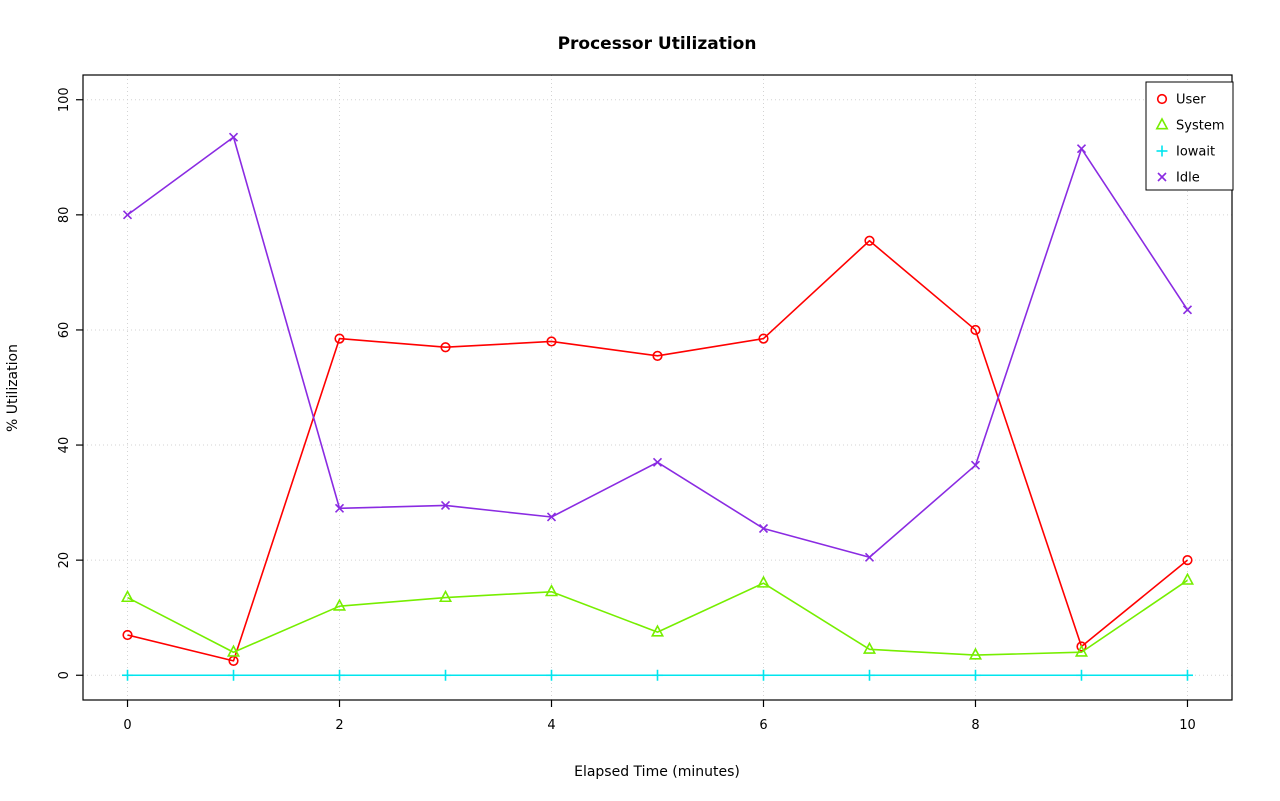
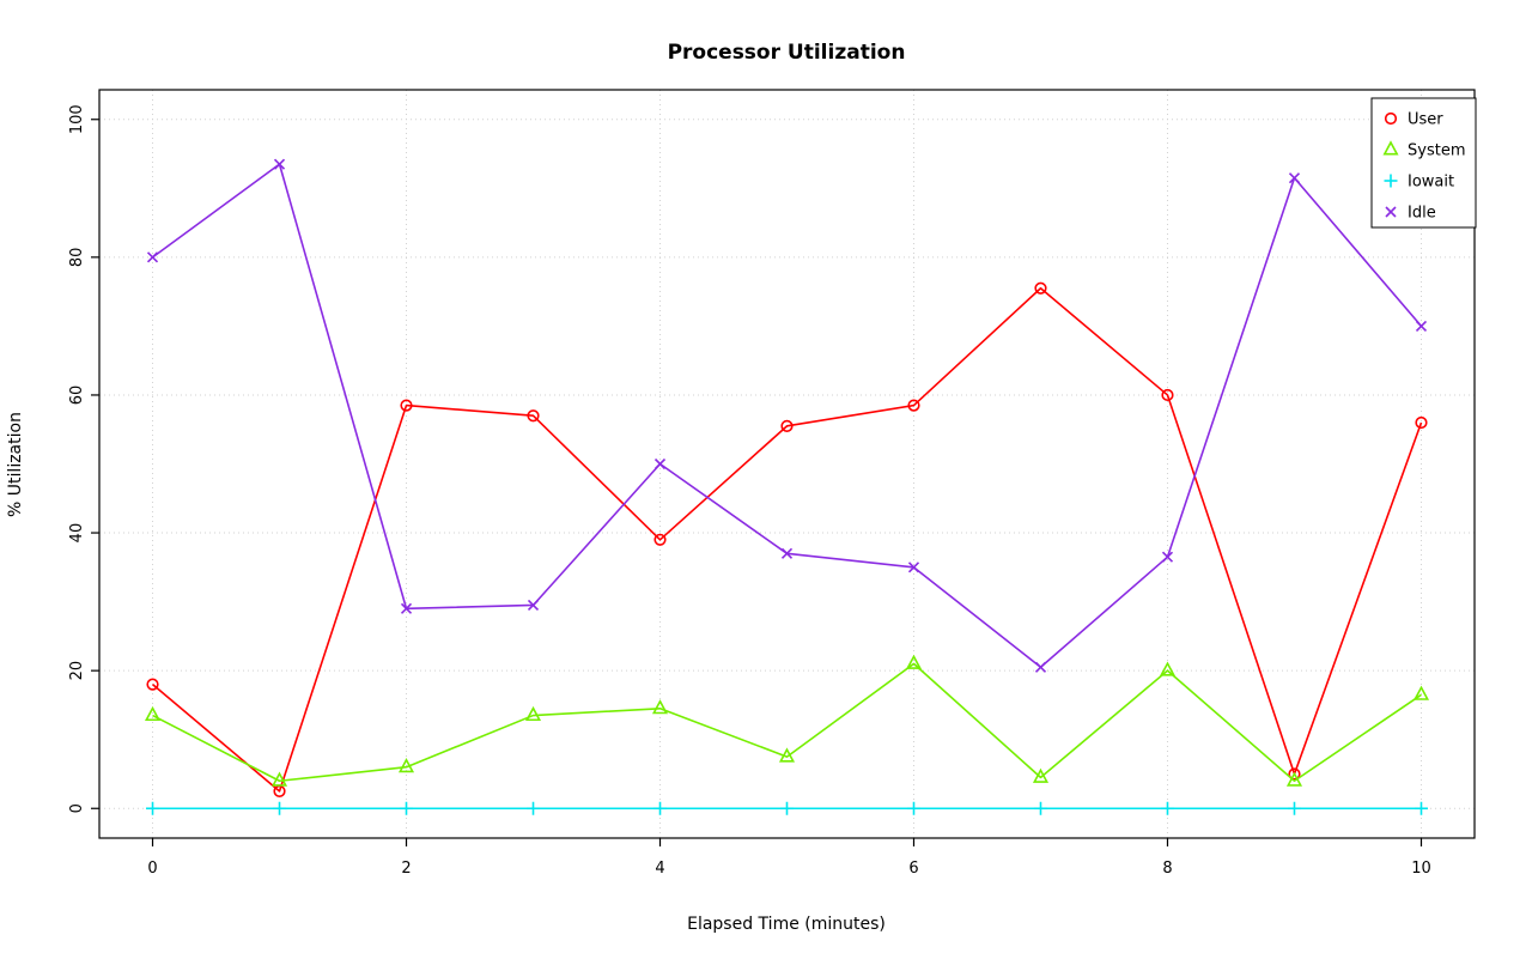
User/0: 7 -> 18
System/2: 12 -> 6
User/4: 58 -> 39
Idle/4: 28 -> 50
System/6: 16 -> 21
Idle/6: 26 -> 35
System/8: 4 -> 20
User/10: 20 -> 56
Idle/10: 64 -> 70
